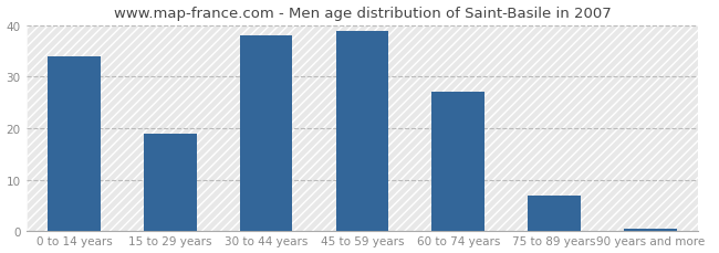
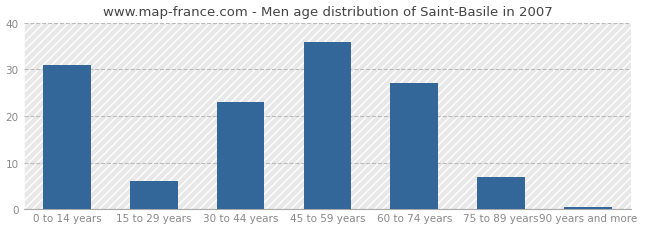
0 to 14 years: 34.0 -> 31.0
15 to 29 years: 19.0 -> 6.0
30 to 44 years: 38.0 -> 23.0
45 to 59 years: 39.0 -> 36.0
